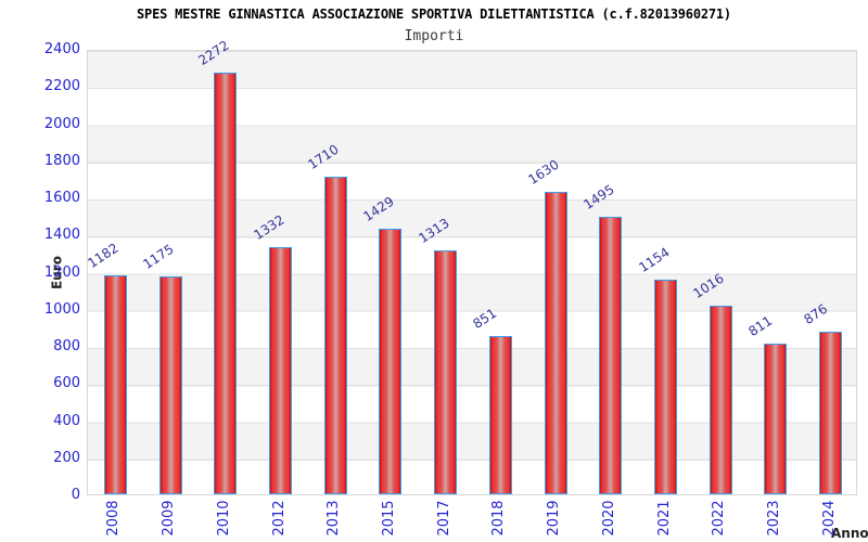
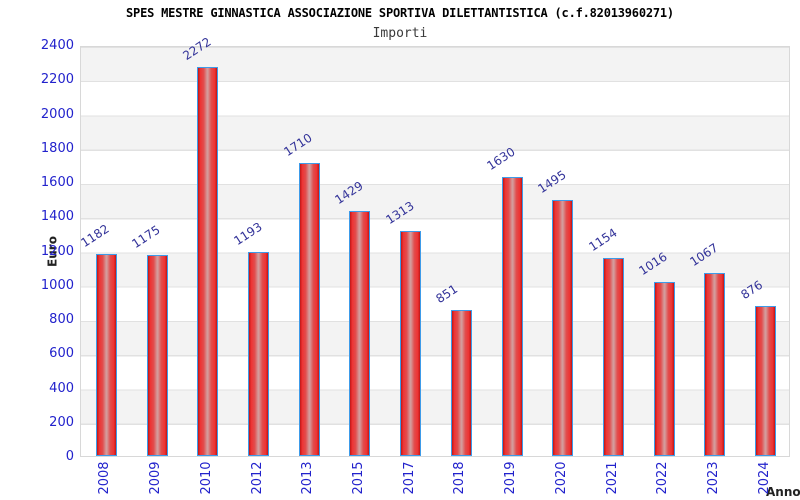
2012: 1332 -> 1193
2023: 811 -> 1067
